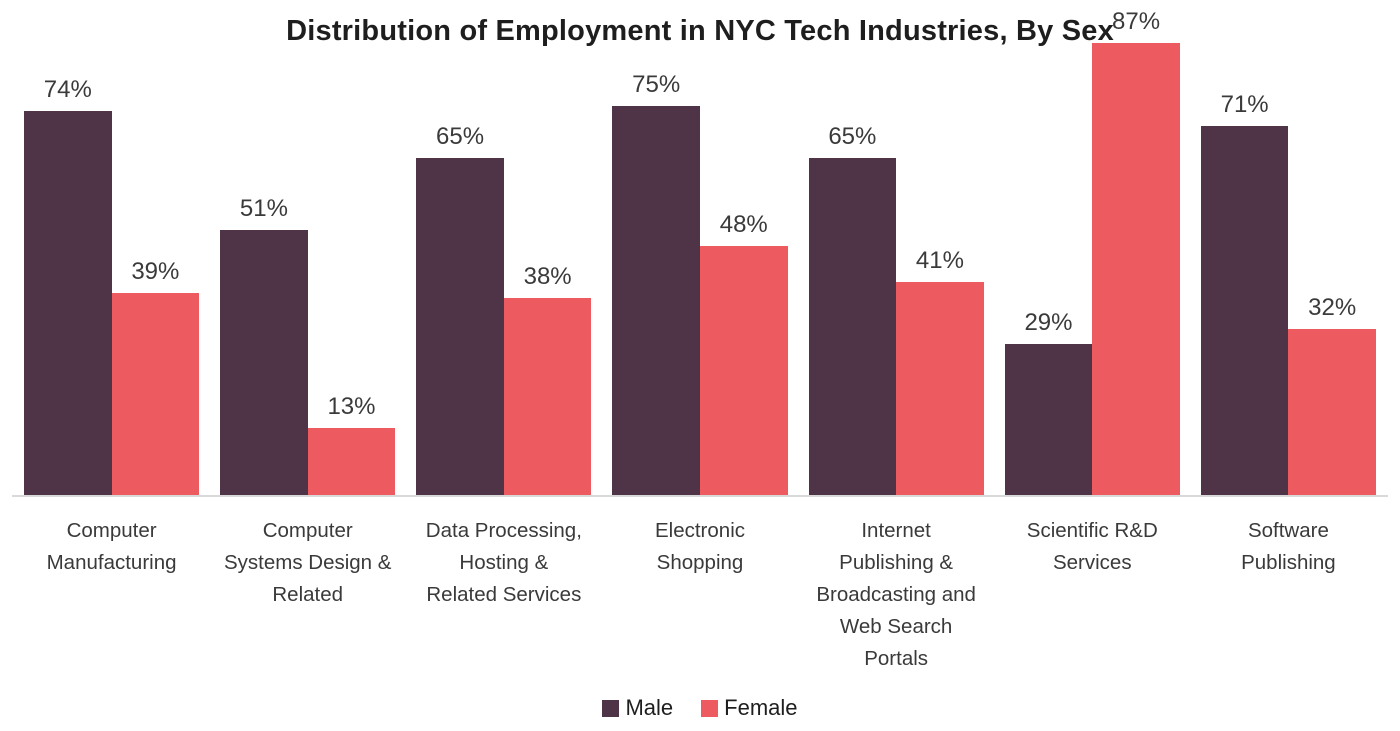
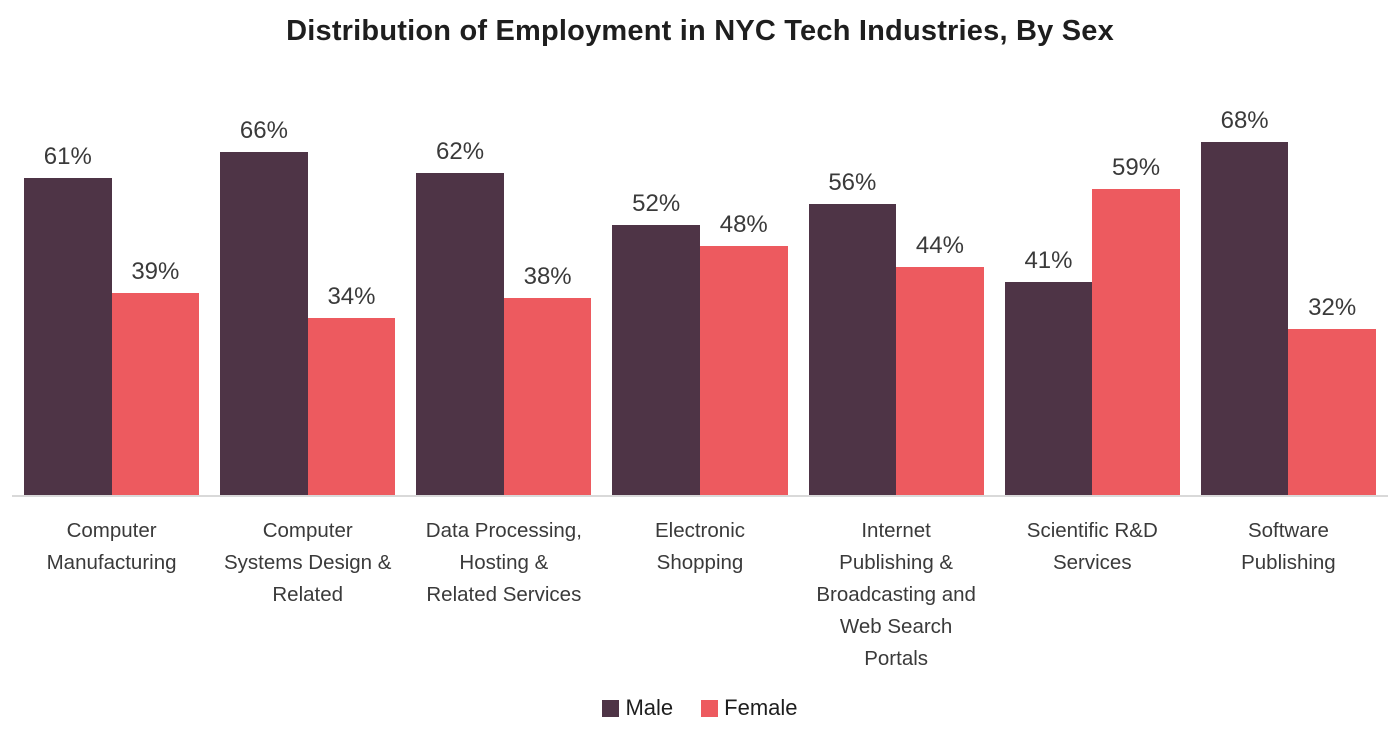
Male/Computer Manufacturing: 74% -> 61%
Male/Computer Systems Design & Related: 51% -> 66%
Female/Computer Systems Design & Related: 13% -> 34%
Male/Data Processing, Hosting & Related Services: 65% -> 62%
Male/Electronic Shopping: 75% -> 52%
Male/Internet Publishing & Broadcasting and Web Search Portals: 65% -> 56%
Female/Internet Publishing & Broadcasting and Web Search Portals: 41% -> 44%
Male/Scientific R&D Services: 29% -> 41%
Female/Scientific R&D Services: 87% -> 59%
Male/Software Publishing: 71% -> 68%
